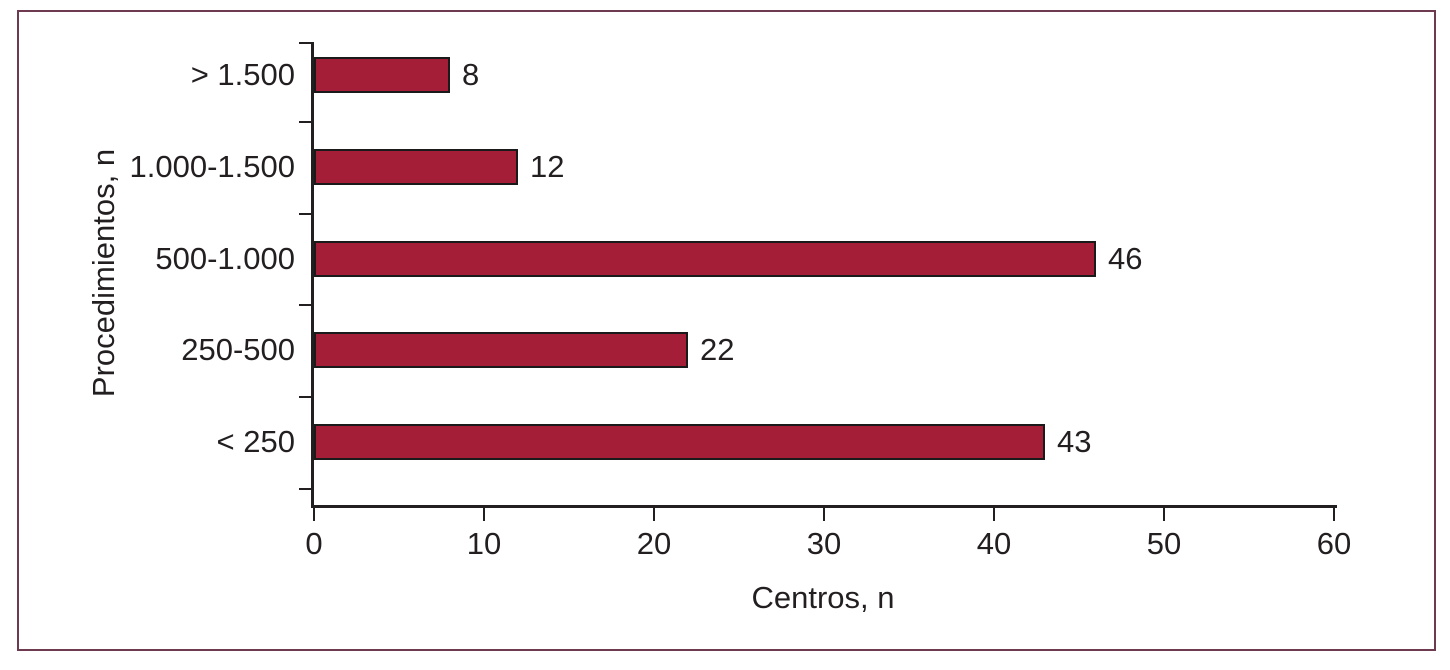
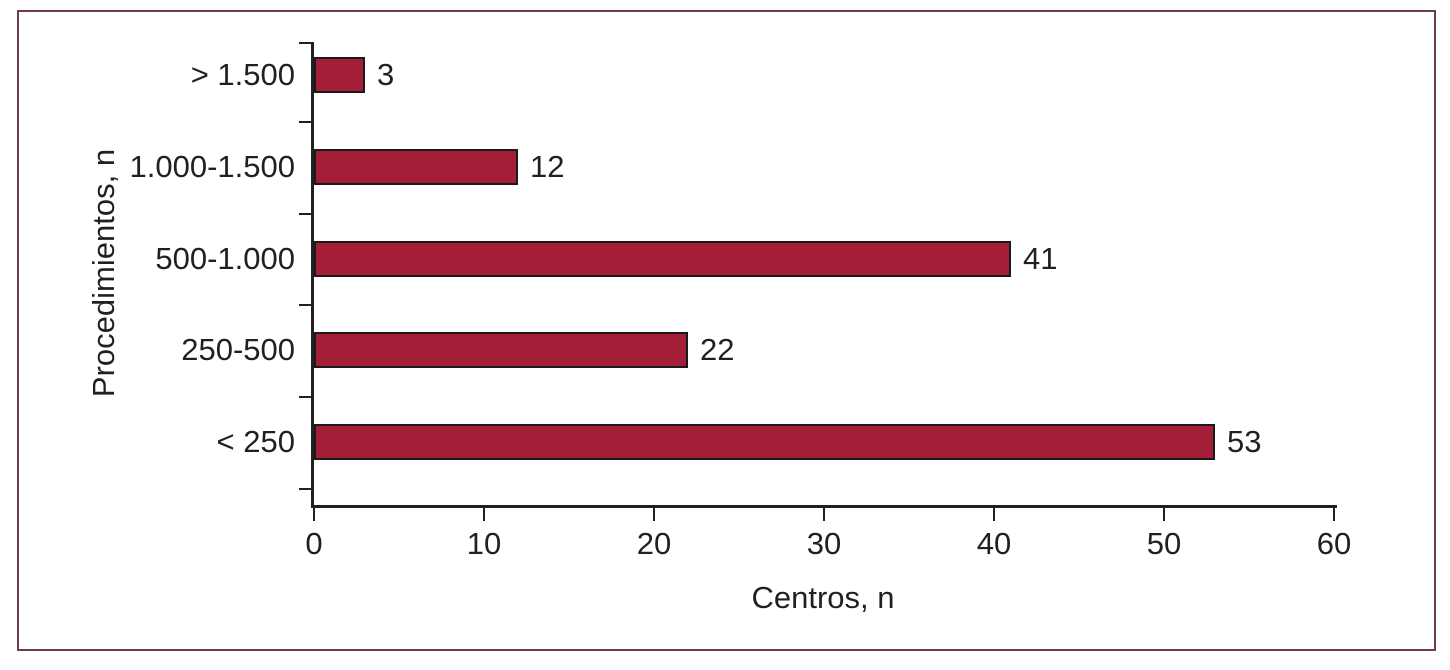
> 1.500: 8 -> 3
500-1.000: 46 -> 41
< 250: 43 -> 53
